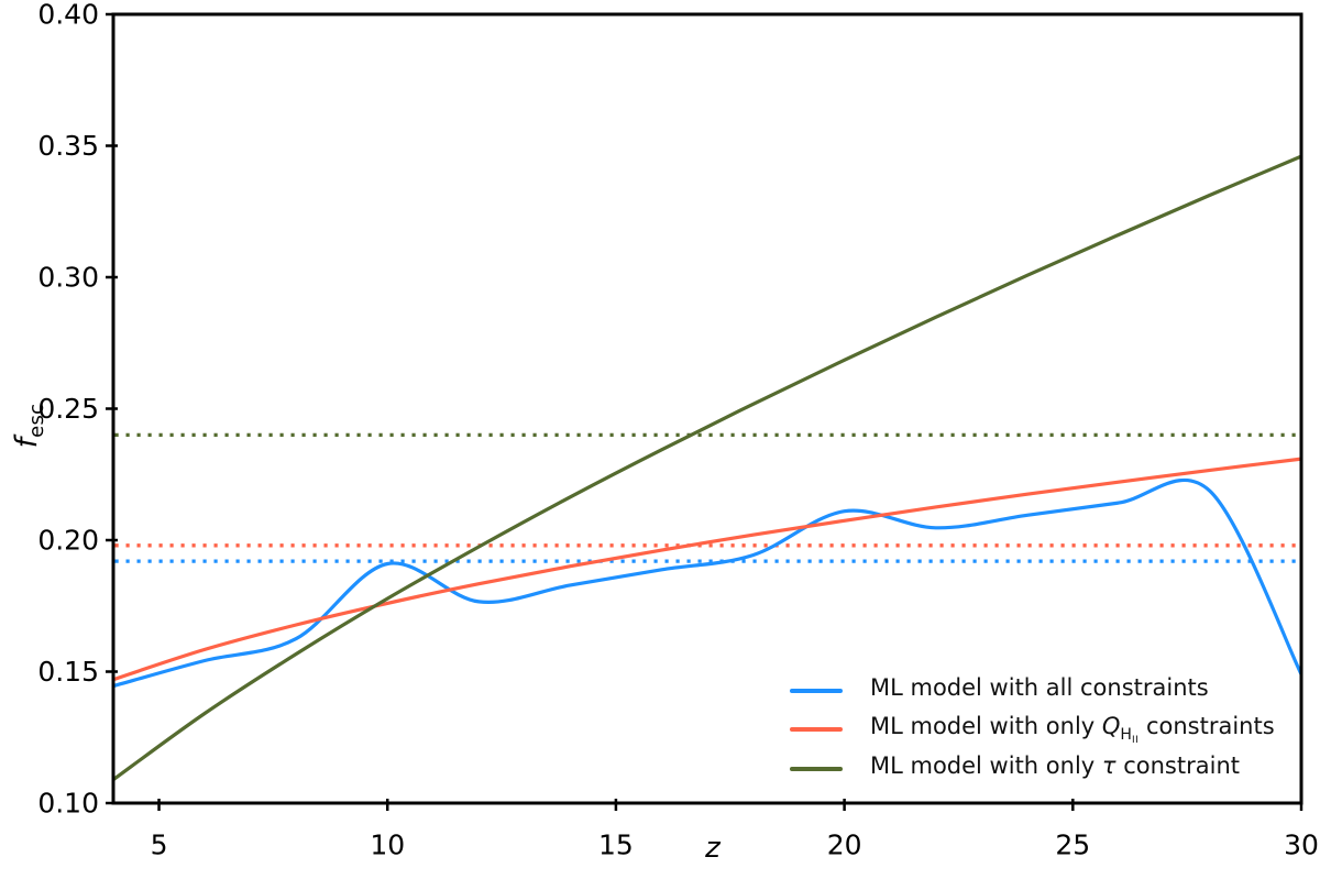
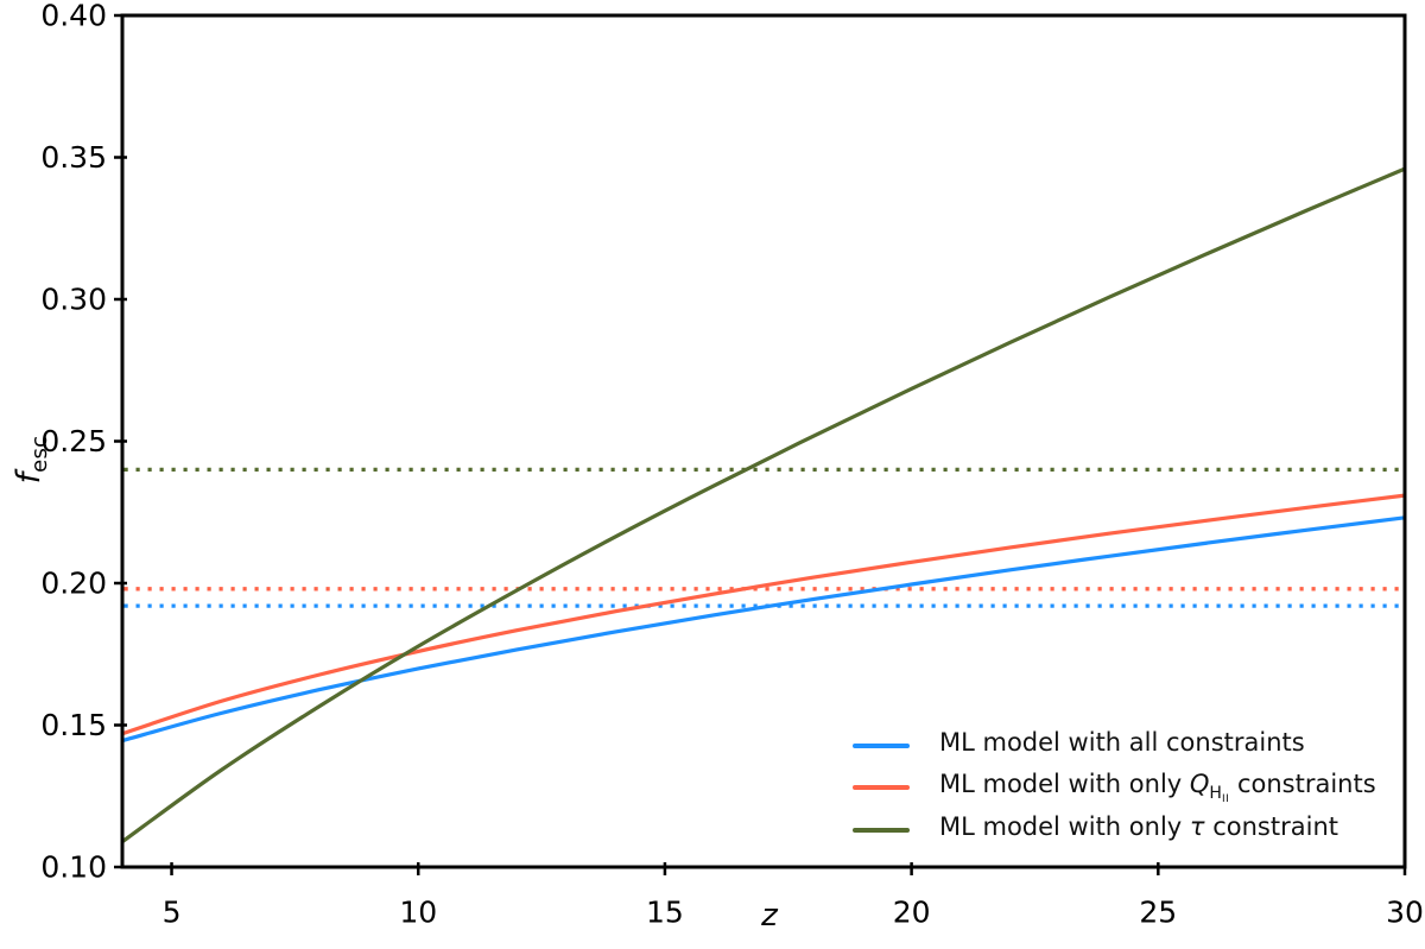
ML model with all constraints/10: 0.191 -> 0.170
ML model with all constraints/20: 0.211 -> 0.200
ML model with all constraints/30: 0.149 -> 0.223
